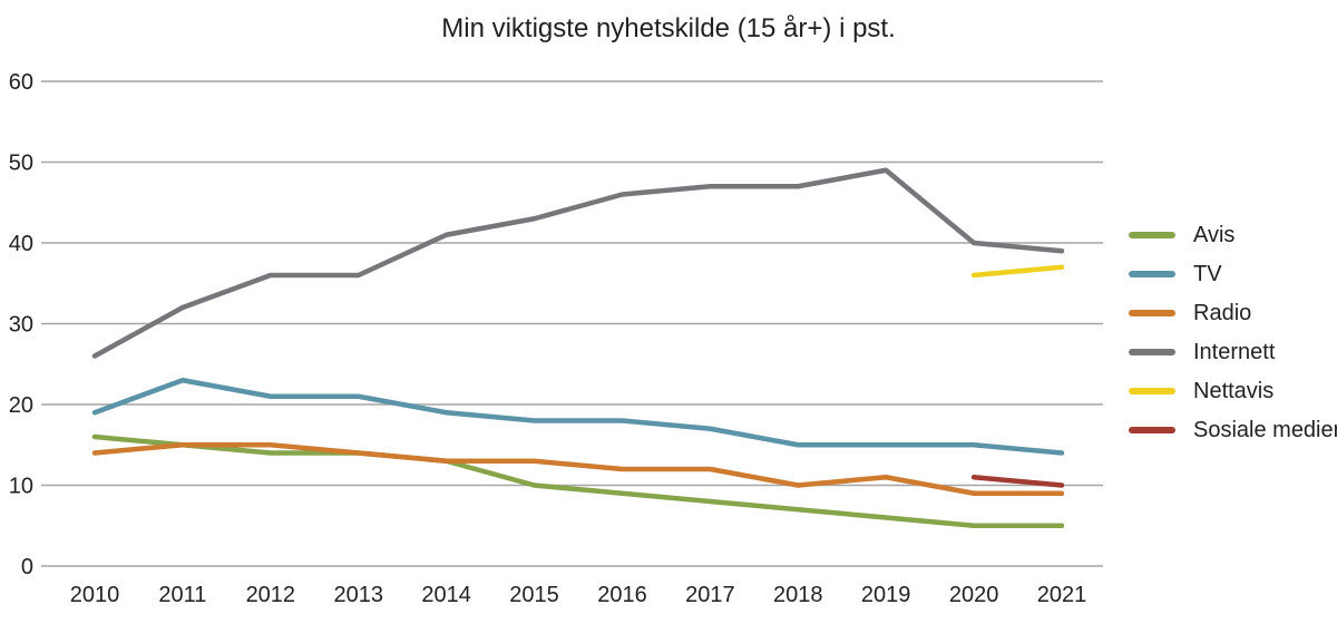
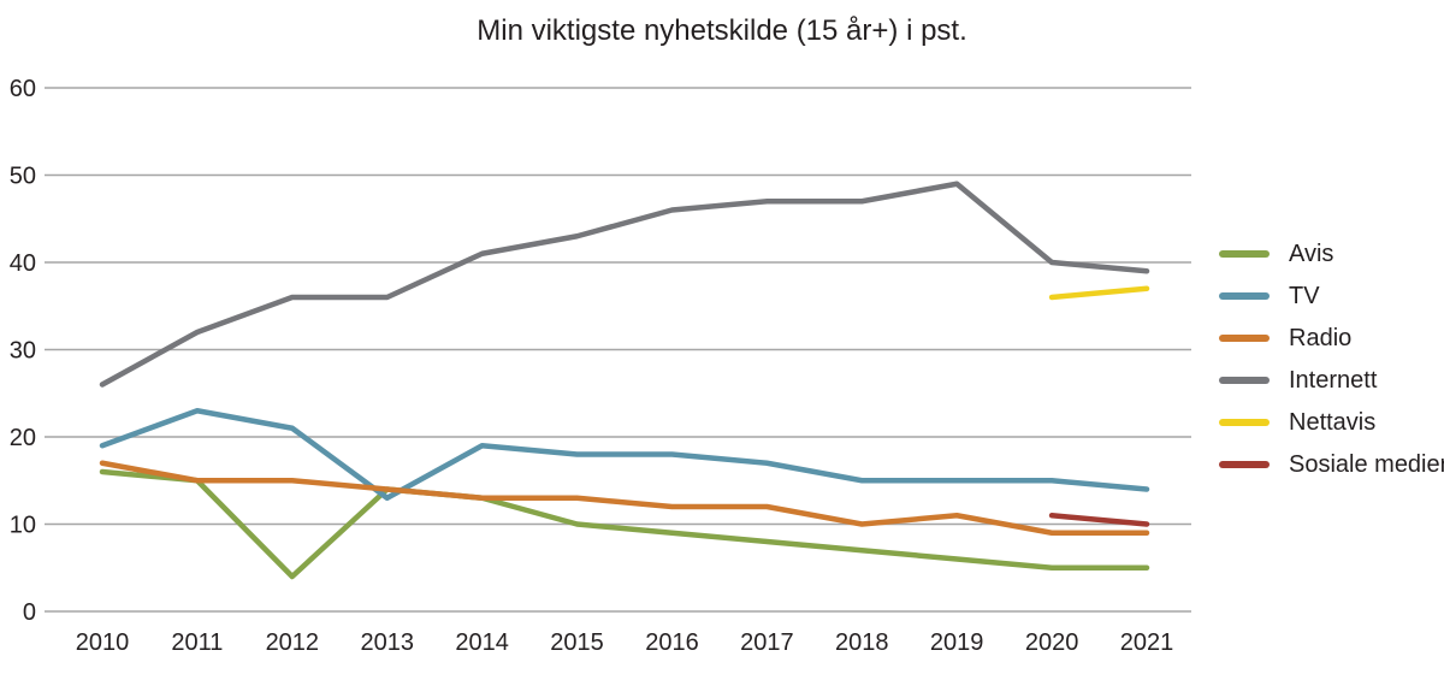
Radio/2010: 14 -> 17
Avis/2012: 14 -> 4
TV/2013: 21 -> 13
